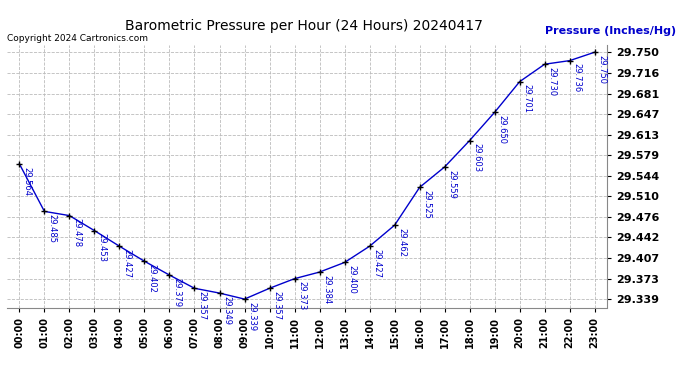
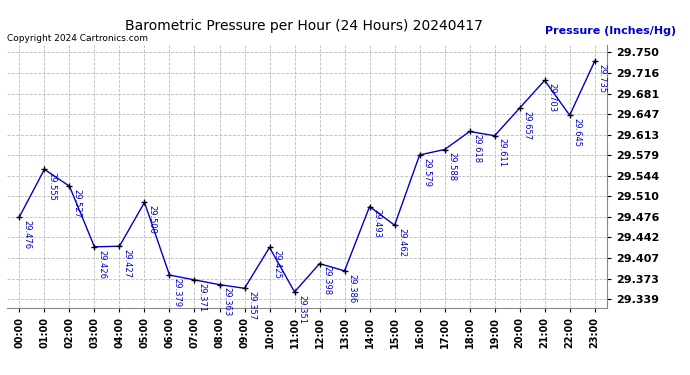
00:00: 29.564 -> 29.476
01:00: 29.485 -> 29.555
02:00: 29.478 -> 29.527
03:00: 29.453 -> 29.426
05:00: 29.402 -> 29.500
07:00: 29.357 -> 29.371
08:00: 29.349 -> 29.363
09:00: 29.339 -> 29.357
10:00: 29.357 -> 29.425
11:00: 29.373 -> 29.351
12:00: 29.384 -> 29.398
13:00: 29.400 -> 29.386
14:00: 29.427 -> 29.493
16:00: 29.525 -> 29.579
17:00: 29.559 -> 29.588
18:00: 29.603 -> 29.618
19:00: 29.650 -> 29.611
20:00: 29.701 -> 29.657
21:00: 29.730 -> 29.703
22:00: 29.736 -> 29.645
23:00: 29.750 -> 29.735
